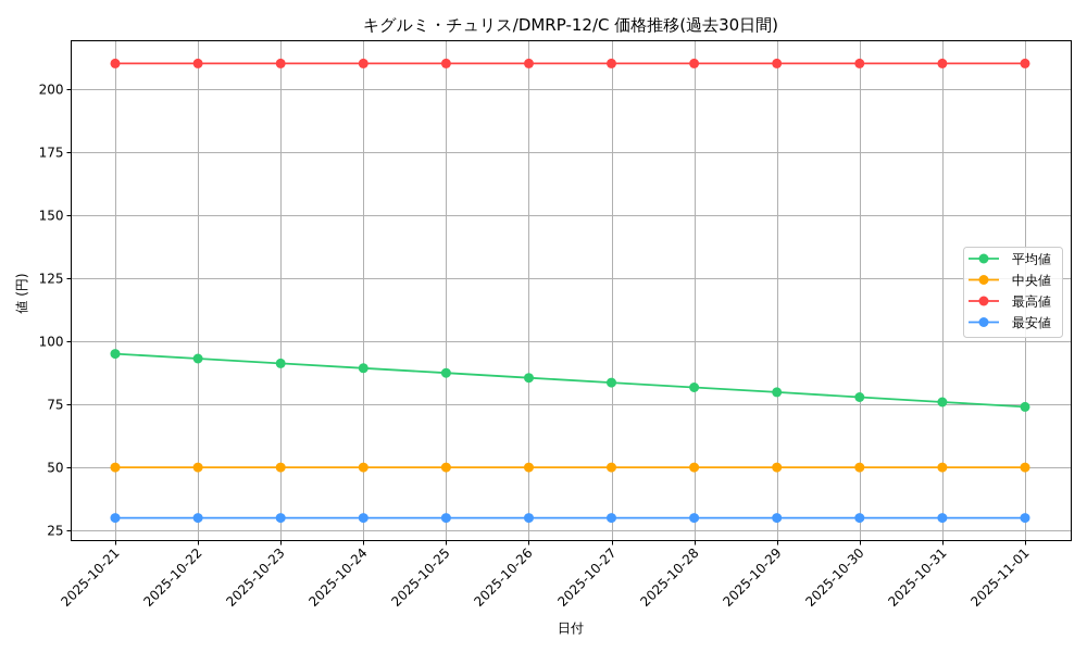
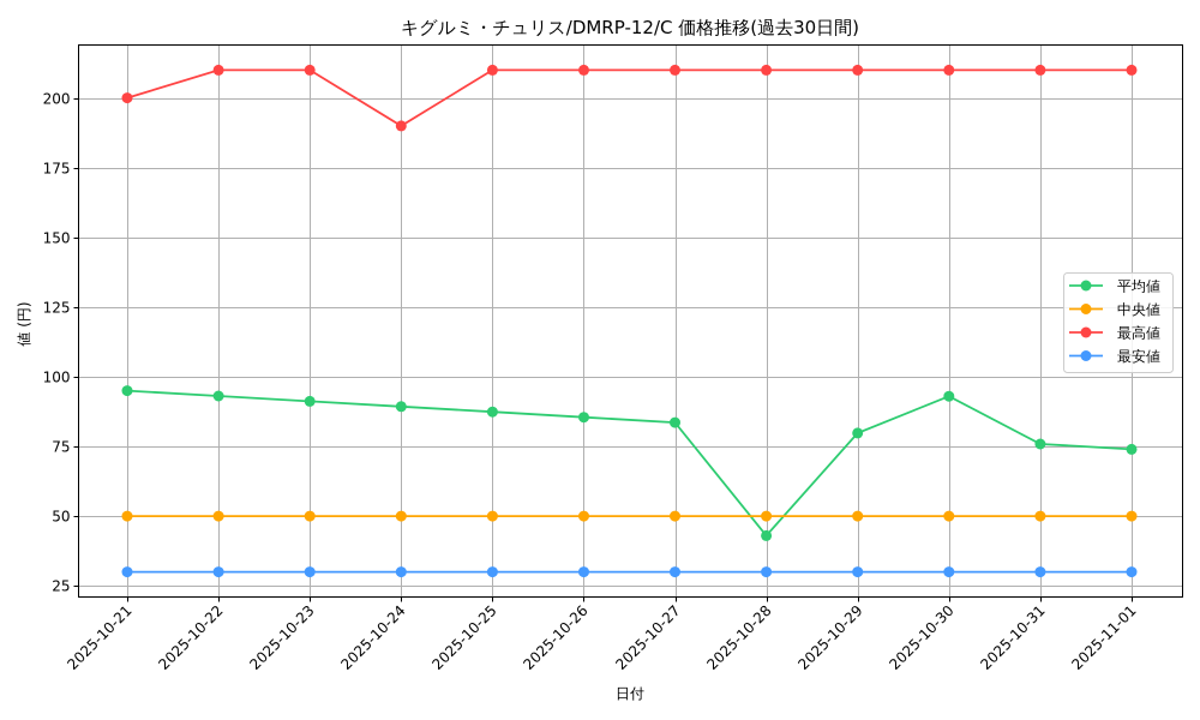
最高値/2025-10-21: 210 -> 200
最高値/2025-10-24: 210 -> 190
平均値/2025-10-28: 82 -> 43
平均値/2025-10-30: 78 -> 93
